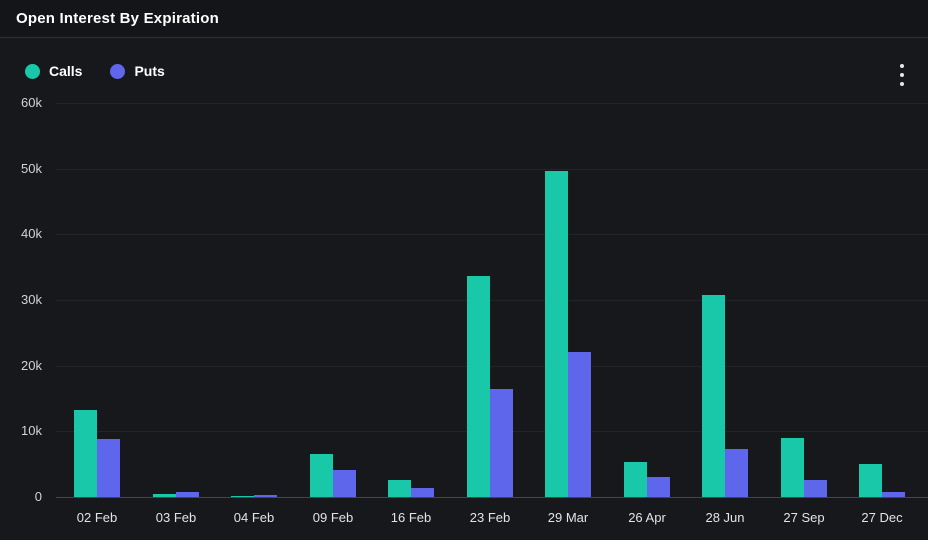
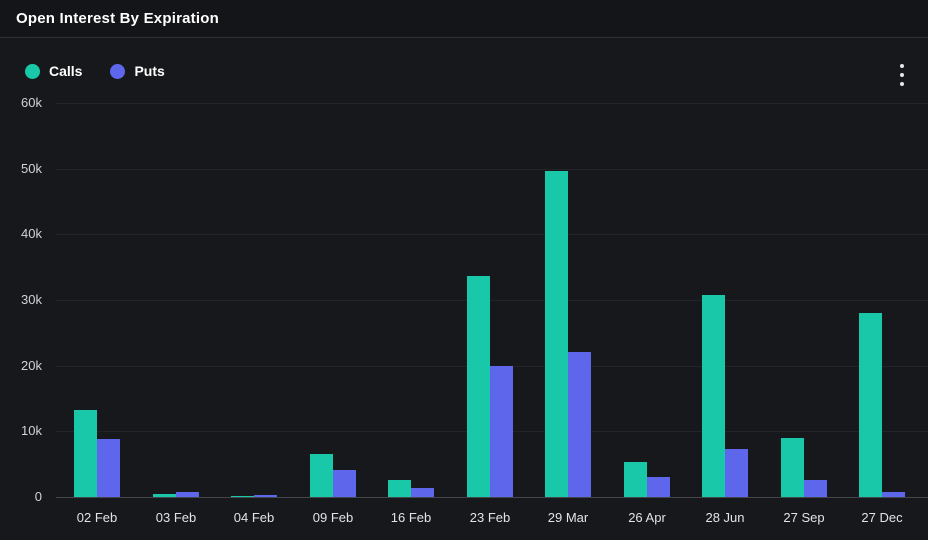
Puts/23 Feb: 16k -> 20k
Calls/27 Dec: 5k -> 28k
